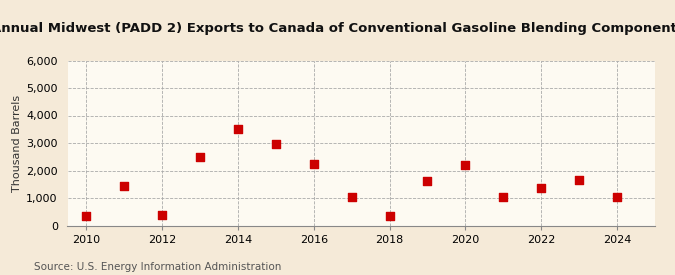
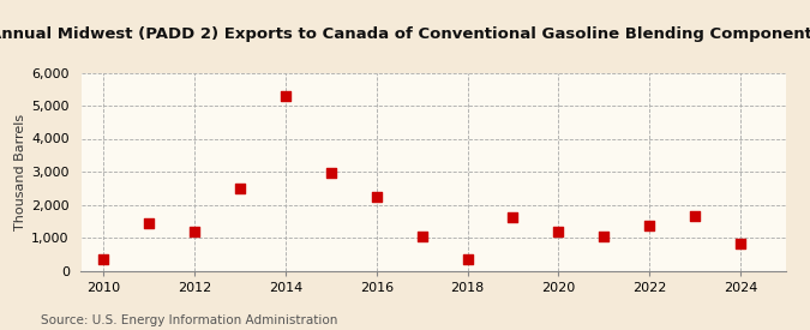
2012: 400 -> 1,180
2014: 3,500 -> 5,280
2020: 2,200 -> 1,190
2024: 1,050 -> 820
